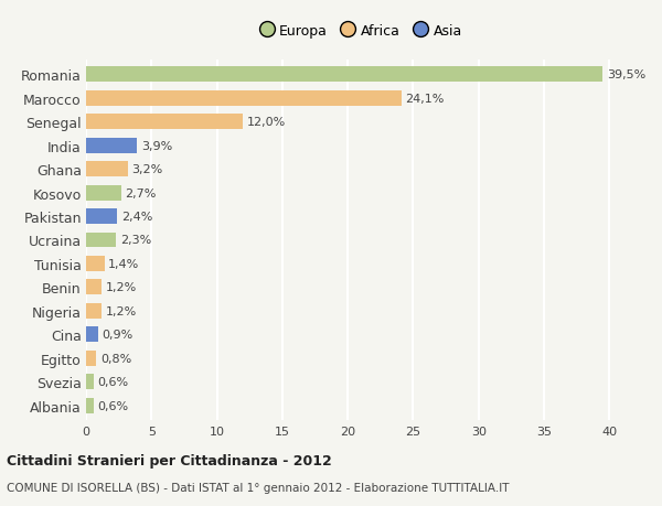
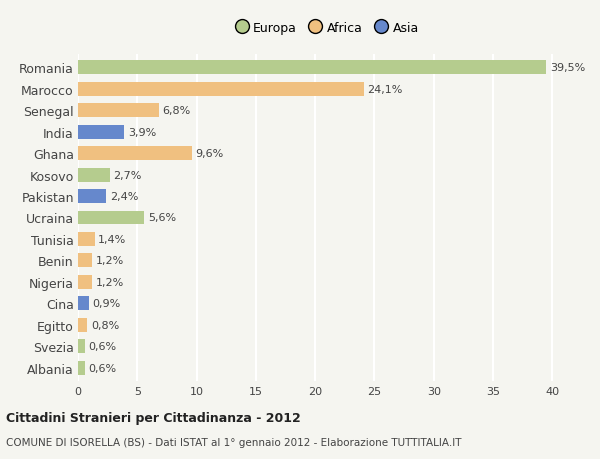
Senegal: 12,0% -> 6,8%
Ghana: 3,2% -> 9,6%
Ucraina: 2,3% -> 5,6%
